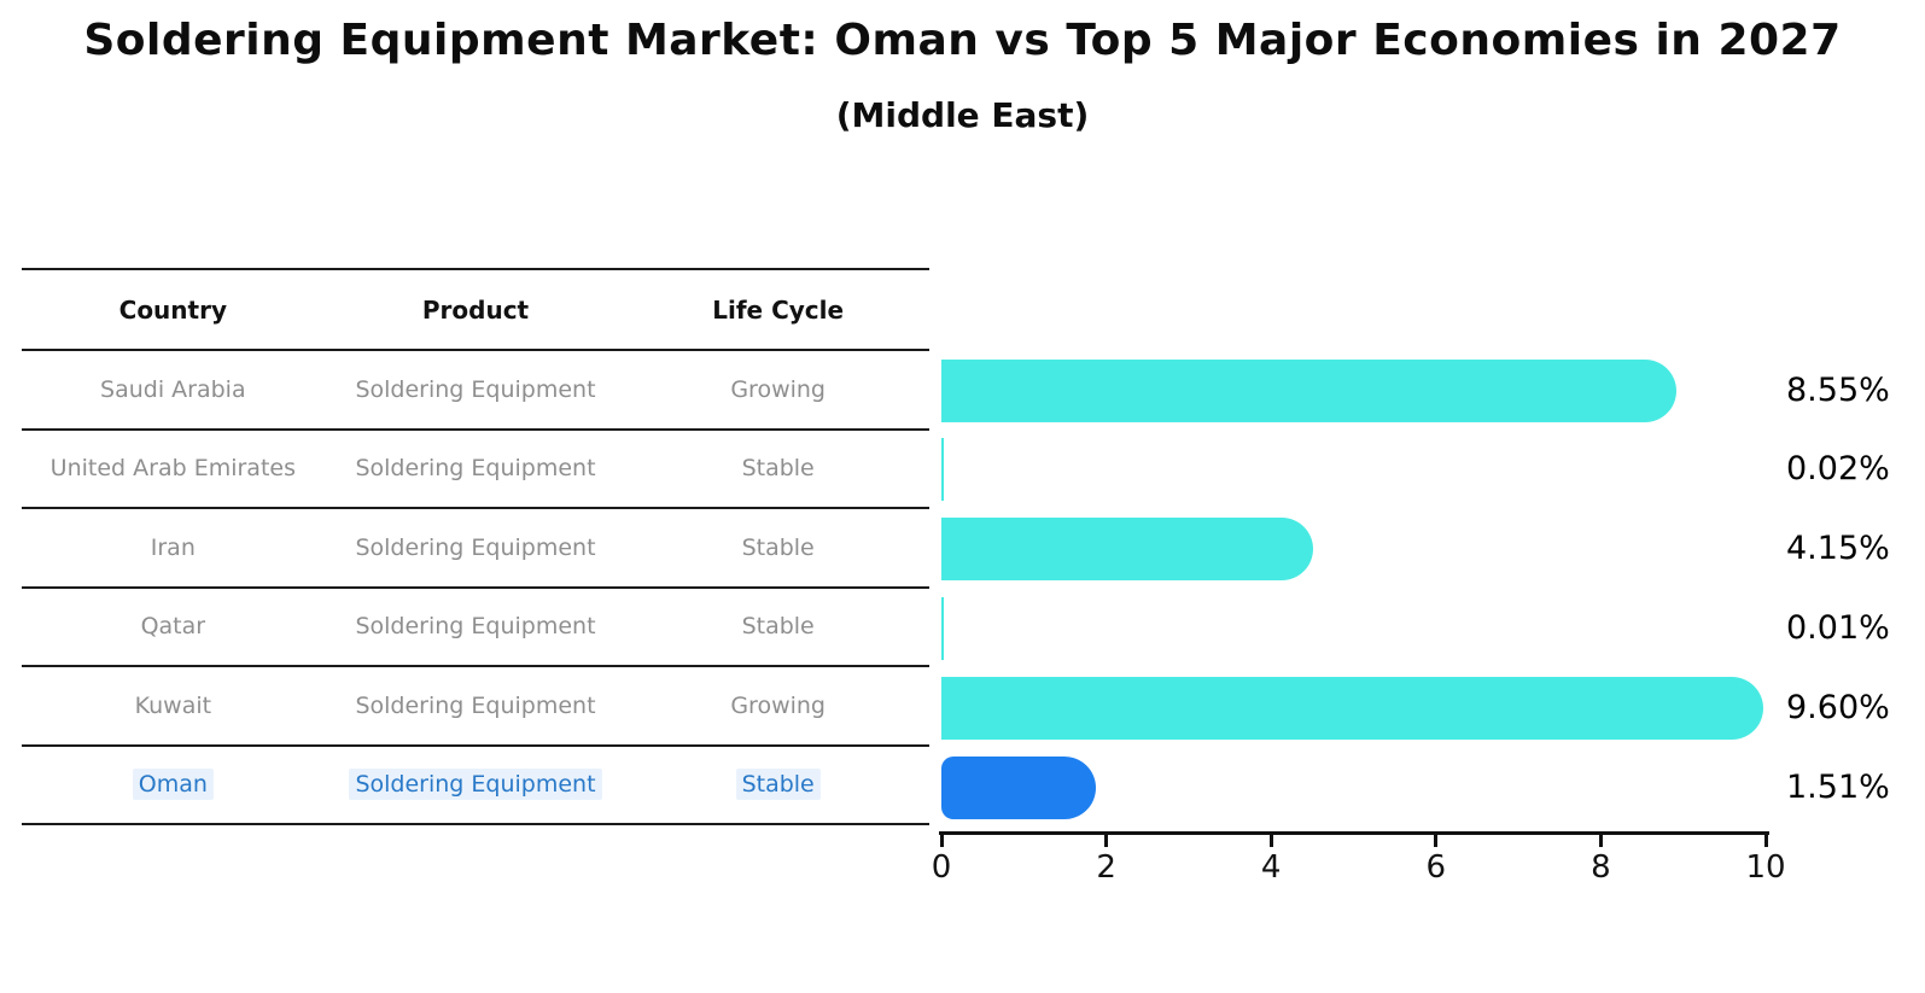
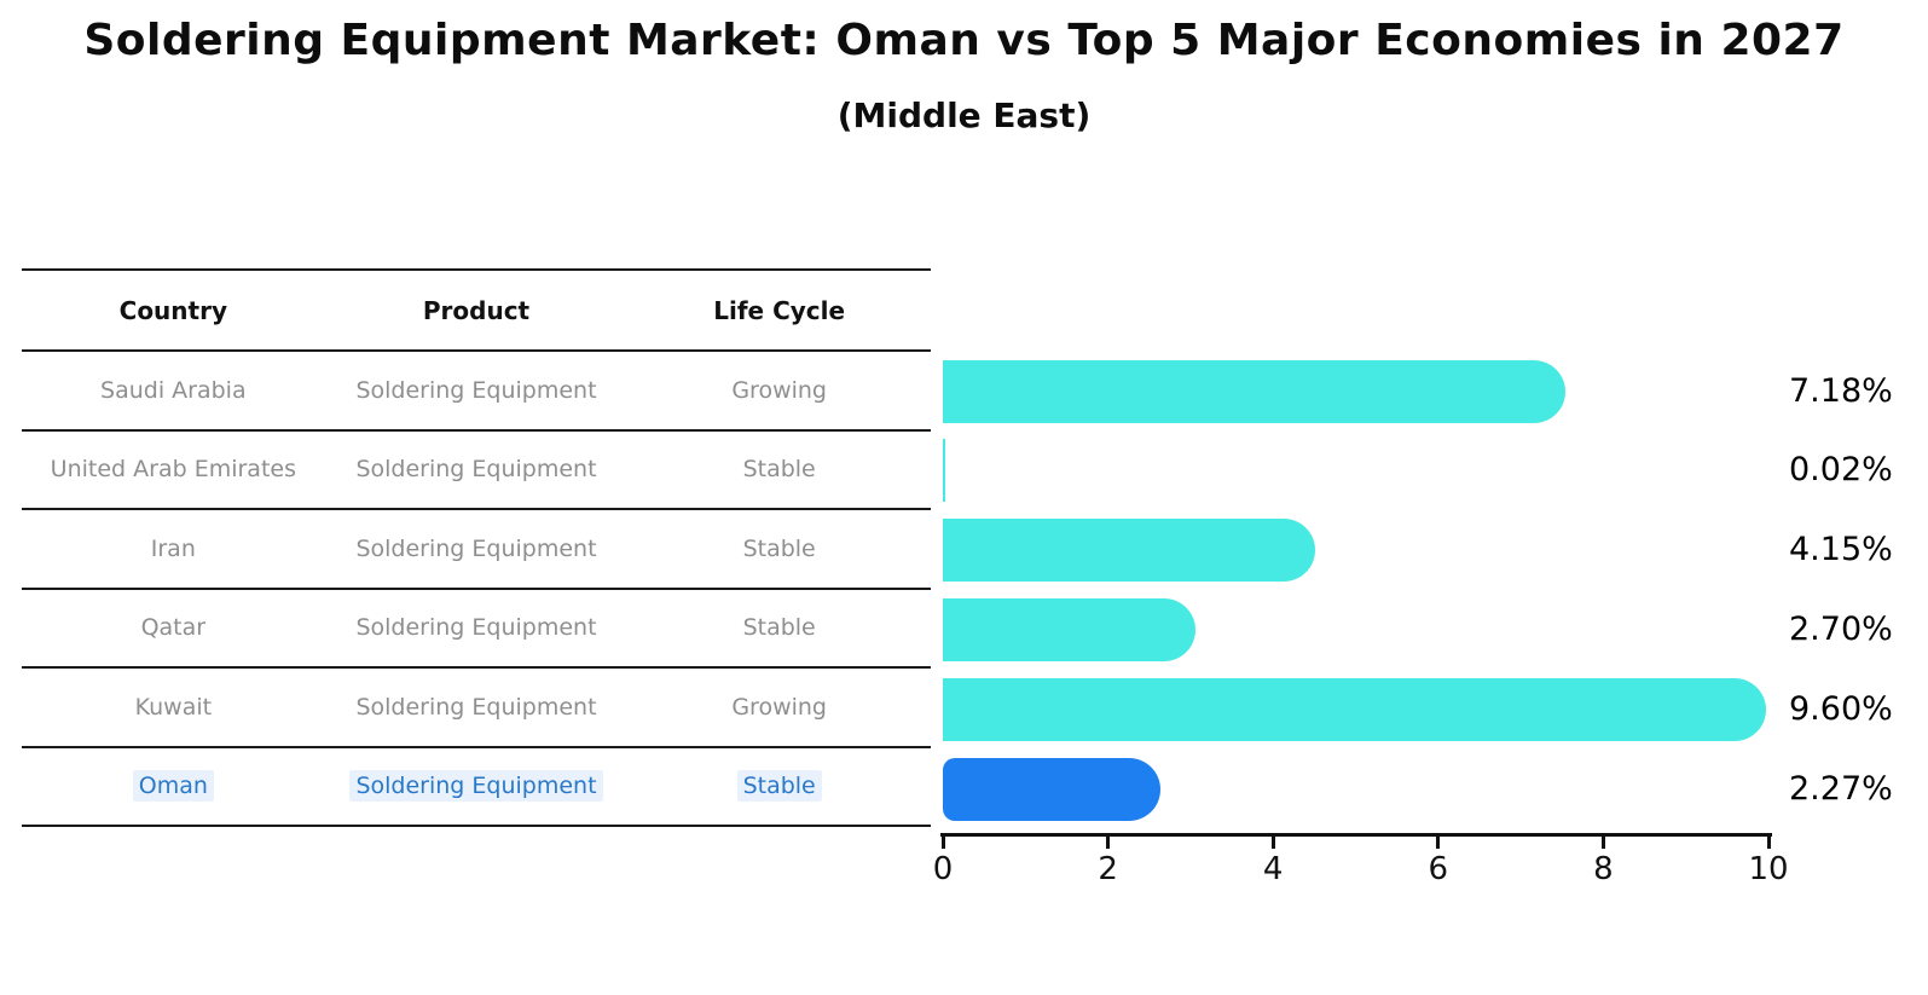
Saudi Arabia: 8.55% -> 7.18%
Qatar: 0.01% -> 2.70%
Oman: 1.51% -> 2.27%
